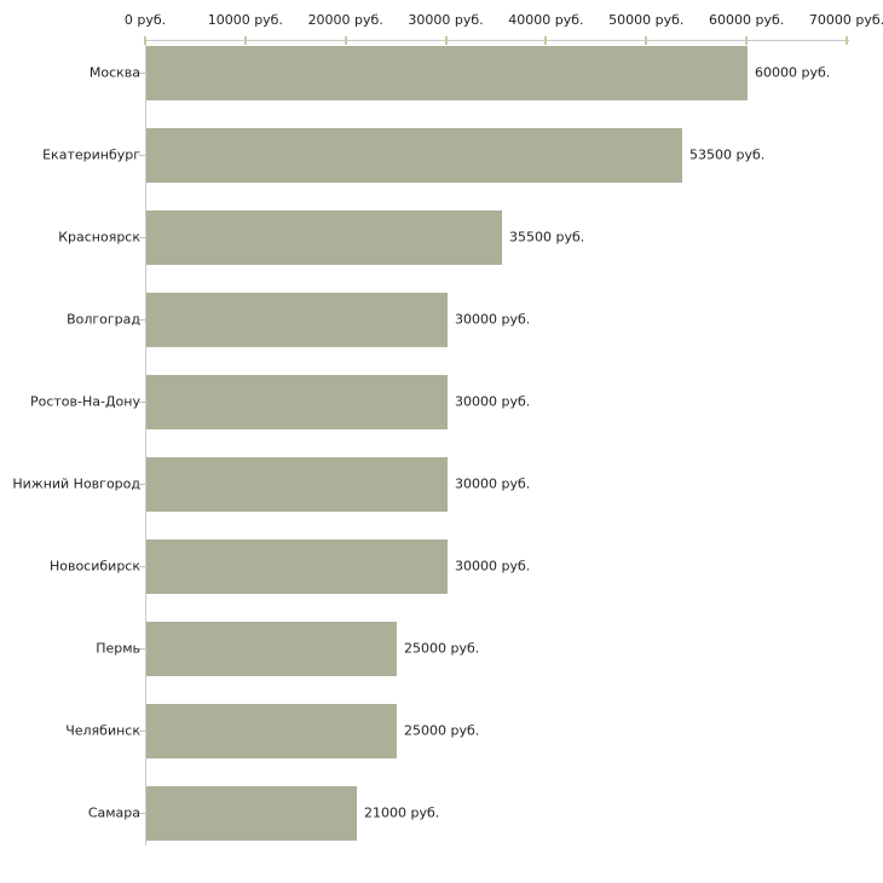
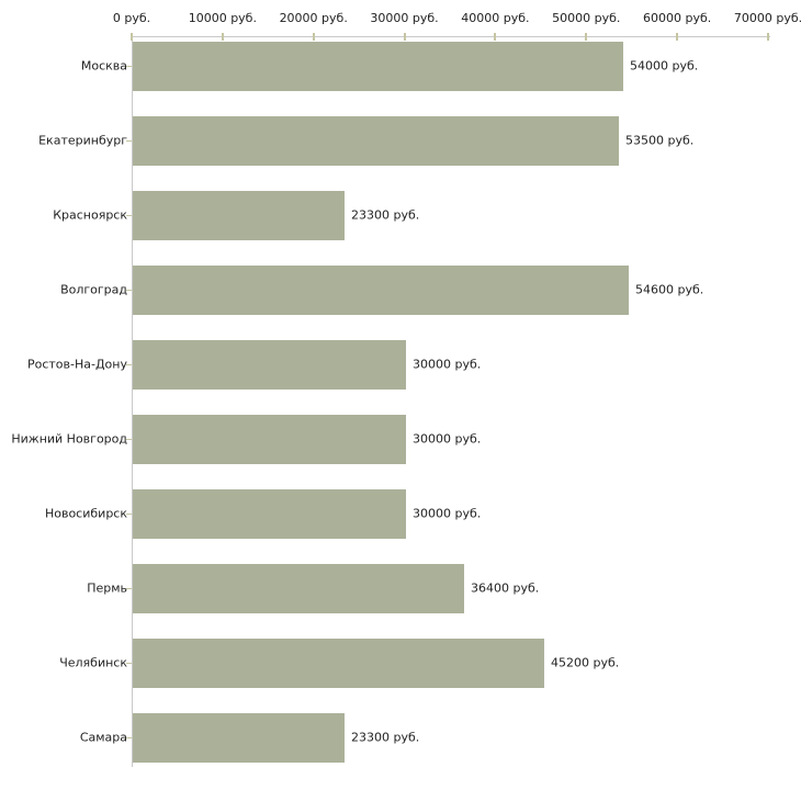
Москва: 60000 -> 54000
Красноярск: 35500 -> 23300
Волгоград: 30000 -> 54600
Пермь: 25000 -> 36400
Челябинск: 25000 -> 45200
Самара: 21000 -> 23300
